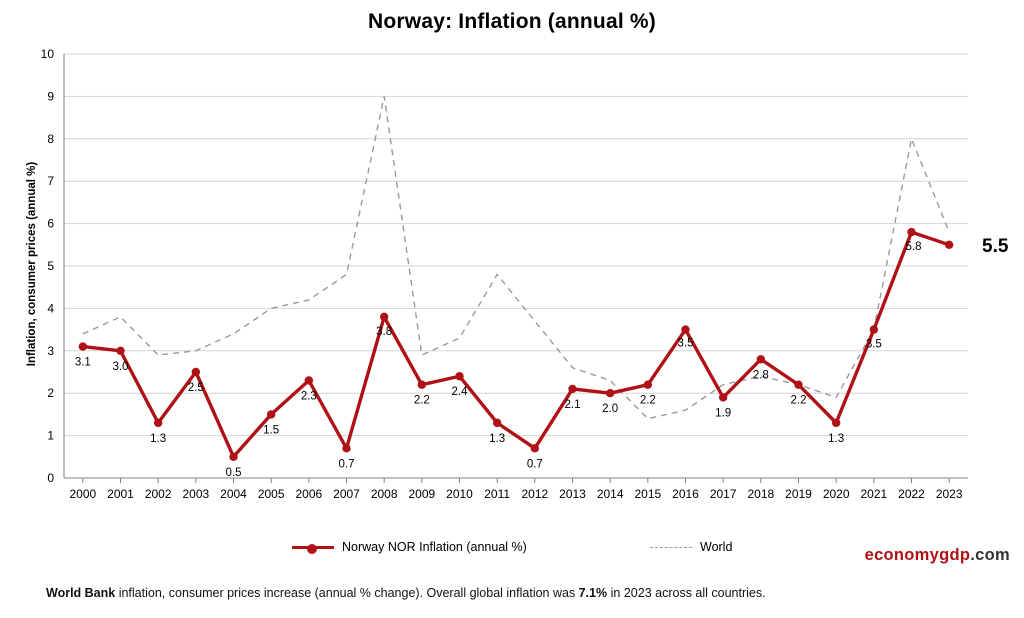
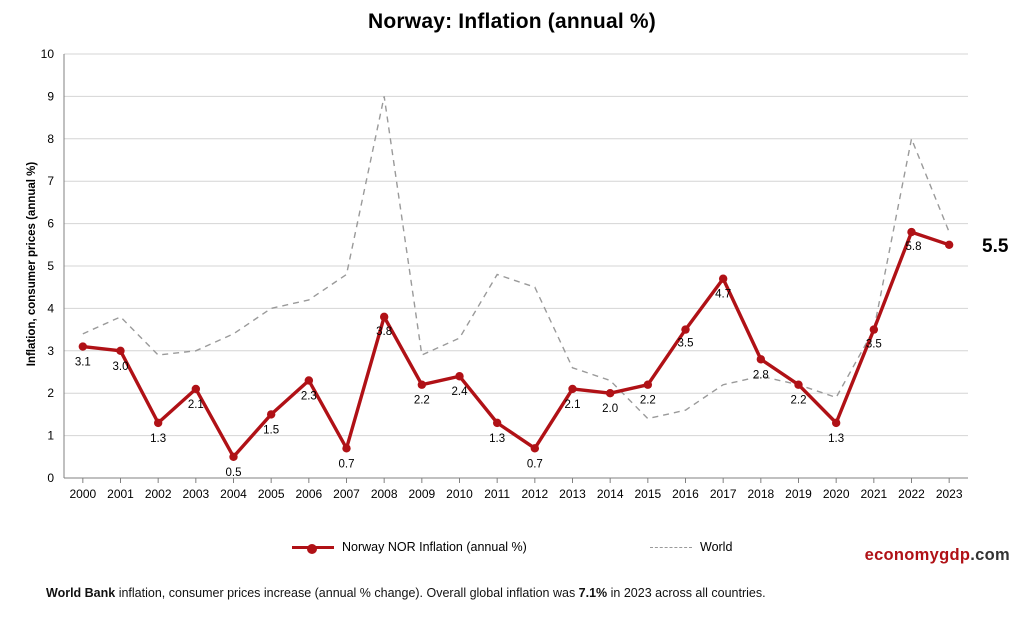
Norway NOR Inflation (annual %)/2003: 2.5 -> 2.1
World/2012: 3.7 -> 4.5
Norway NOR Inflation (annual %)/2017: 1.9 -> 4.7
